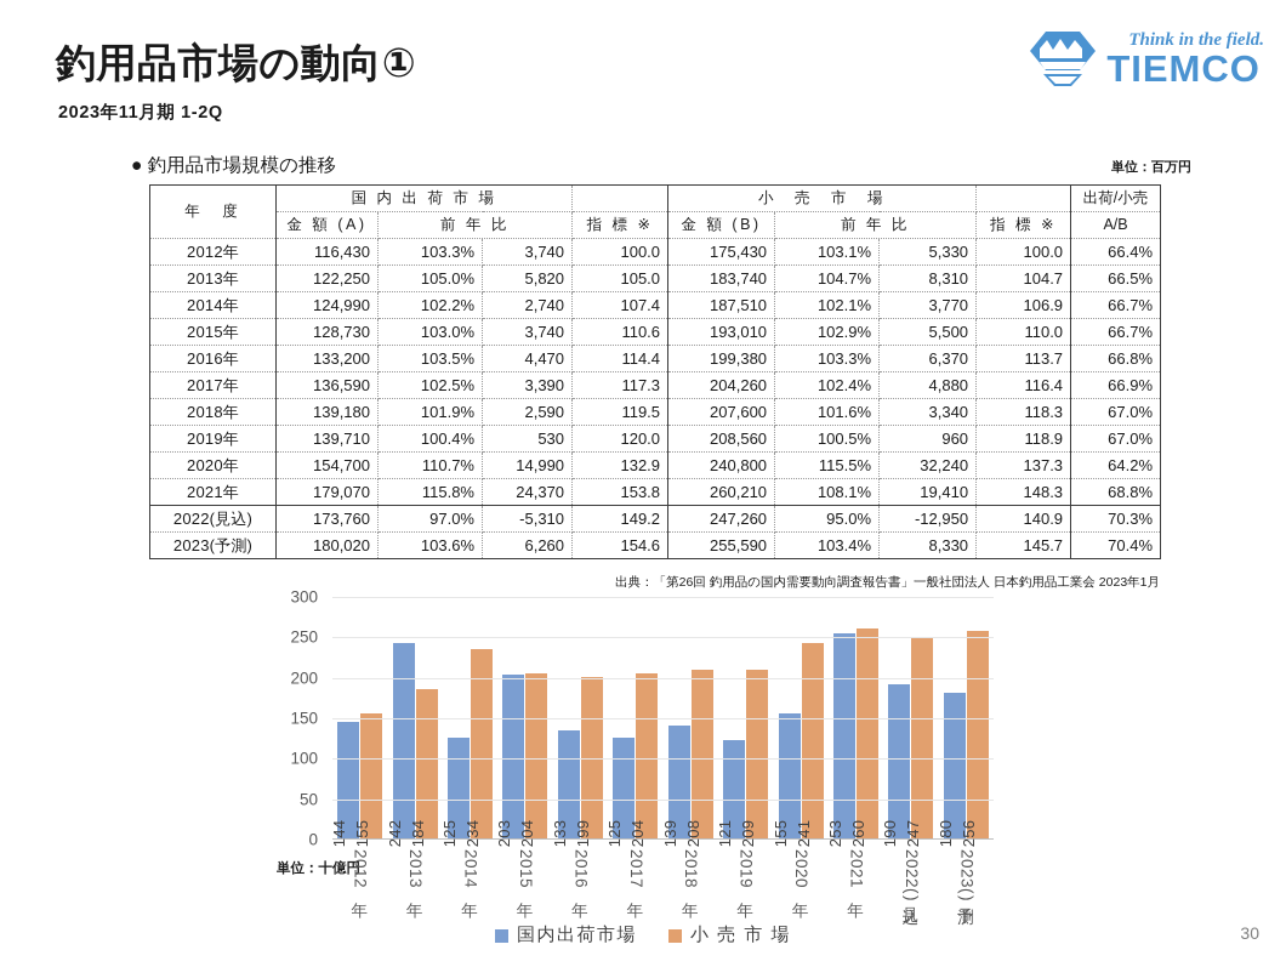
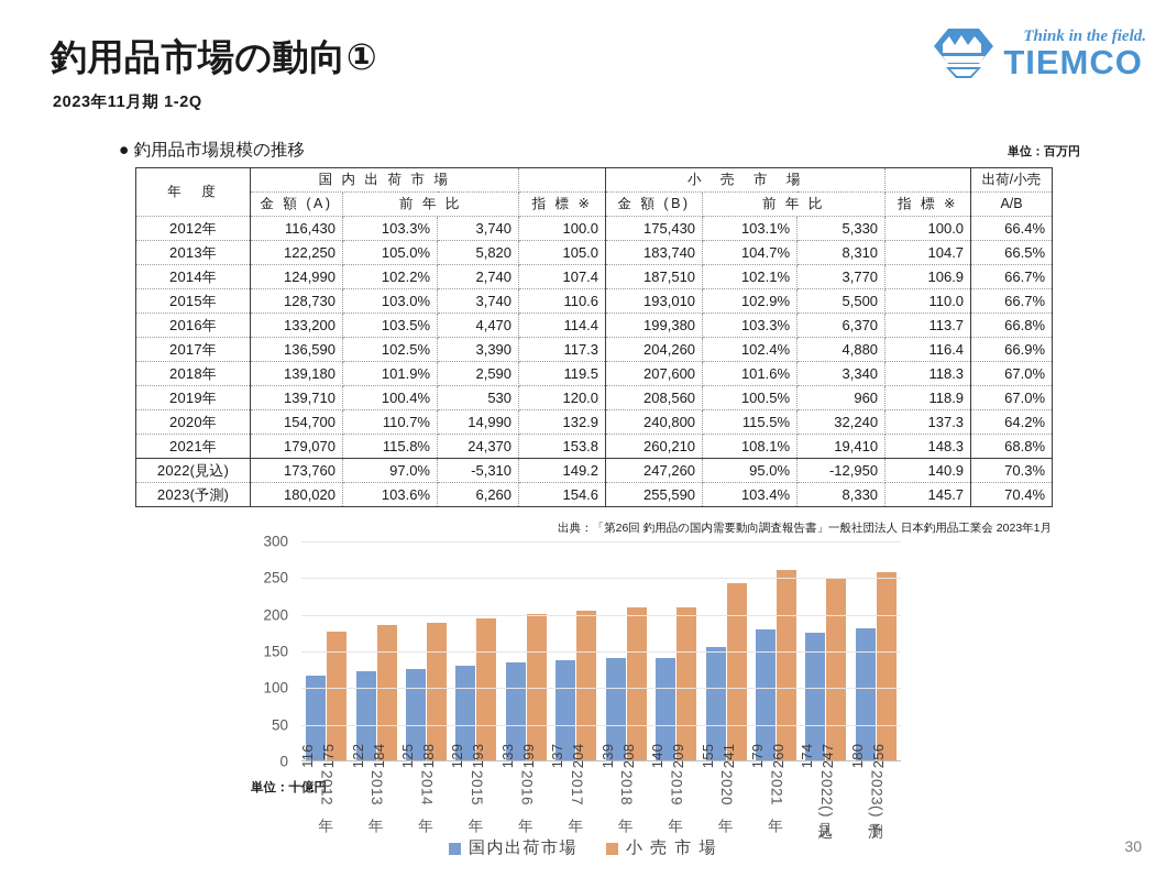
国内出荷市場/2012年: 144 -> 116
小 売 市 場/2012年: 155 -> 175
国内出荷市場/2013年: 242 -> 122
小 売 市 場/2014年: 234 -> 188
国内出荷市場/2015年: 203 -> 129
小 売 市 場/2015年: 204 -> 193
国内出荷市場/2017年: 125 -> 137
国内出荷市場/2019年: 121 -> 140
国内出荷市場/2021年: 253 -> 179
国内出荷市場/2022(見込): 190 -> 174
